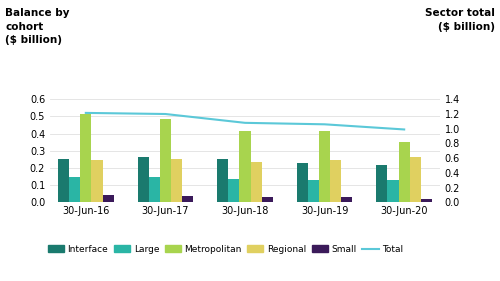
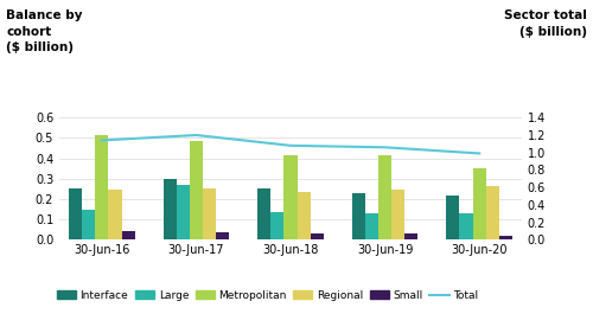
Total/30-Jun-16: 1.22 -> 1.14
Interface/30-Jun-17: 0.27 -> 0.30
Large/30-Jun-17: 0.15 -> 0.27
